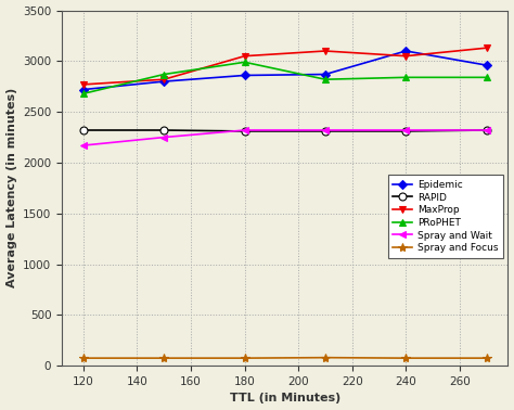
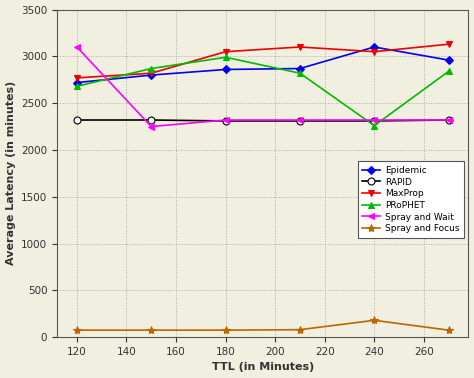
Spray and Wait/120: 2170 -> 3100
PRoPHET/240: 2840 -> 2260
Spray and Focus/240: 80 -> 180
